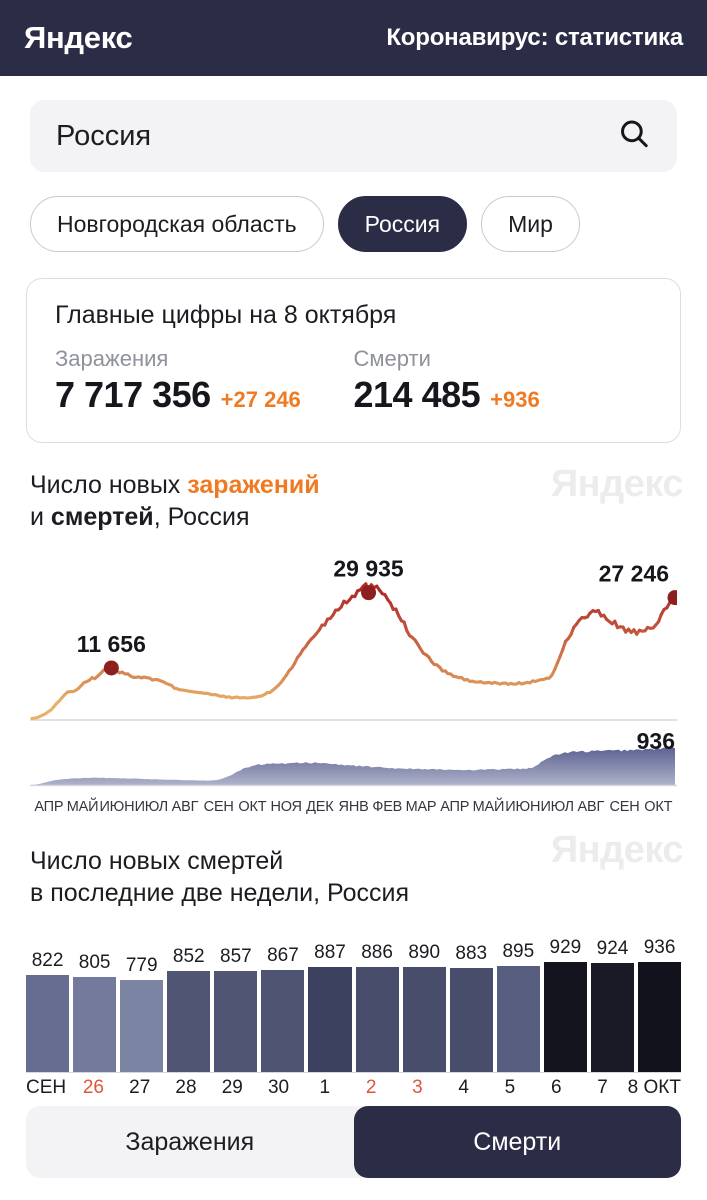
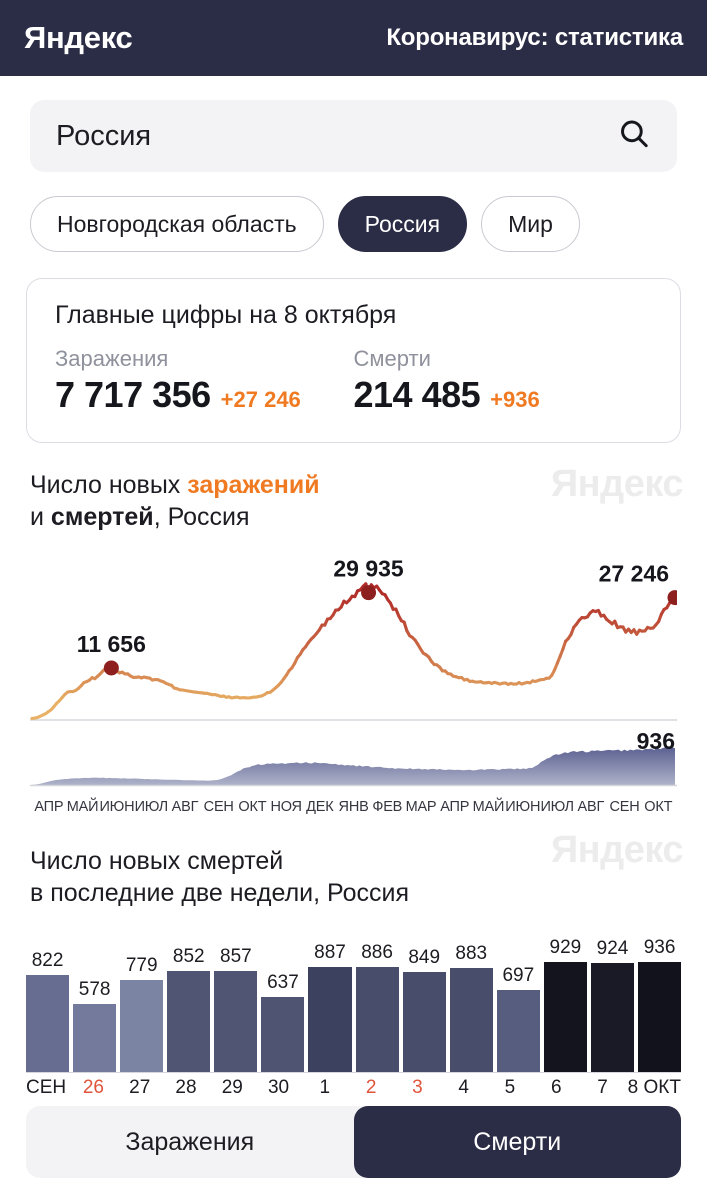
Число новых смертей в последние две недели, Россия/26: 805 -> 578
Число новых смертей в последние две недели, Россия/30: 867 -> 637
Число новых смертей в последние две недели, Россия/3: 890 -> 849
Число новых смертей в последние две недели, Россия/5: 895 -> 697
